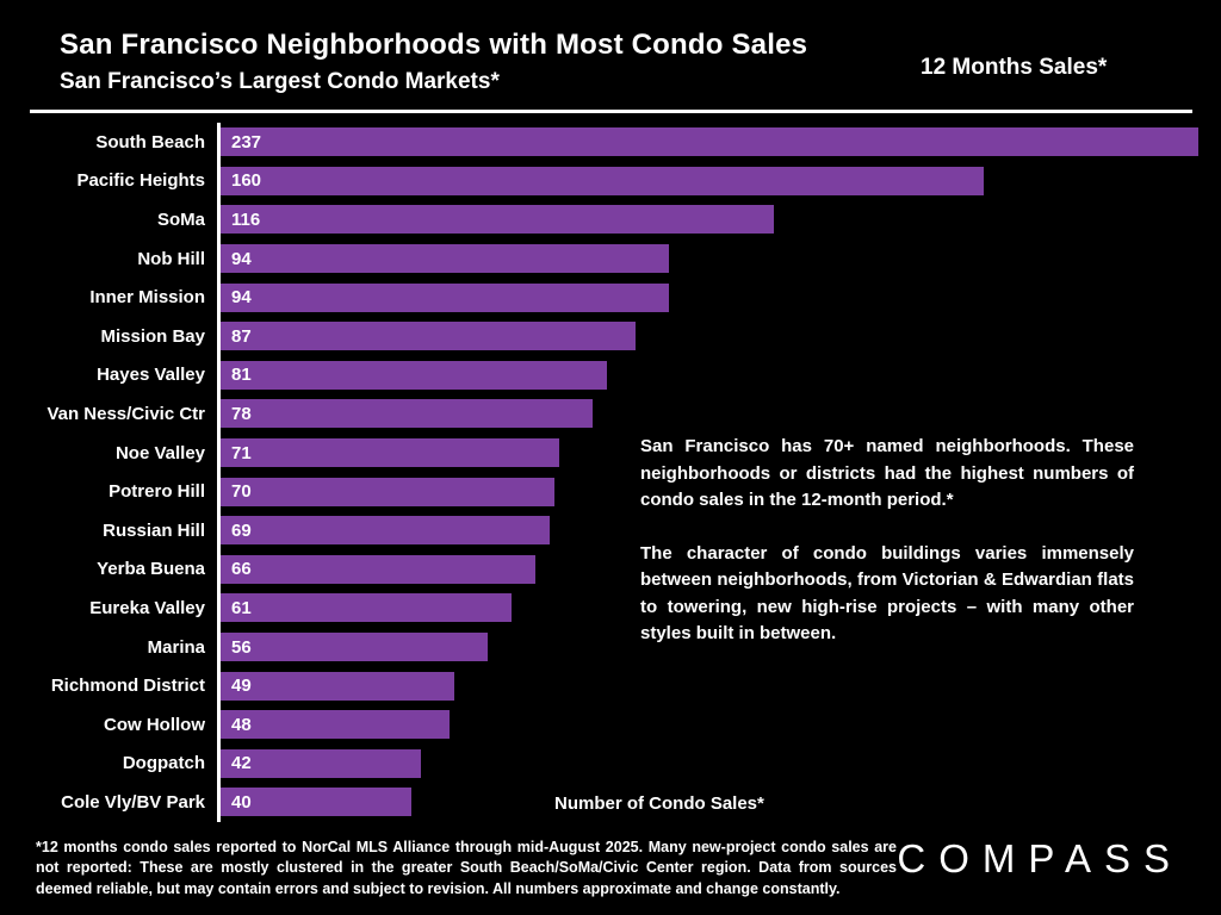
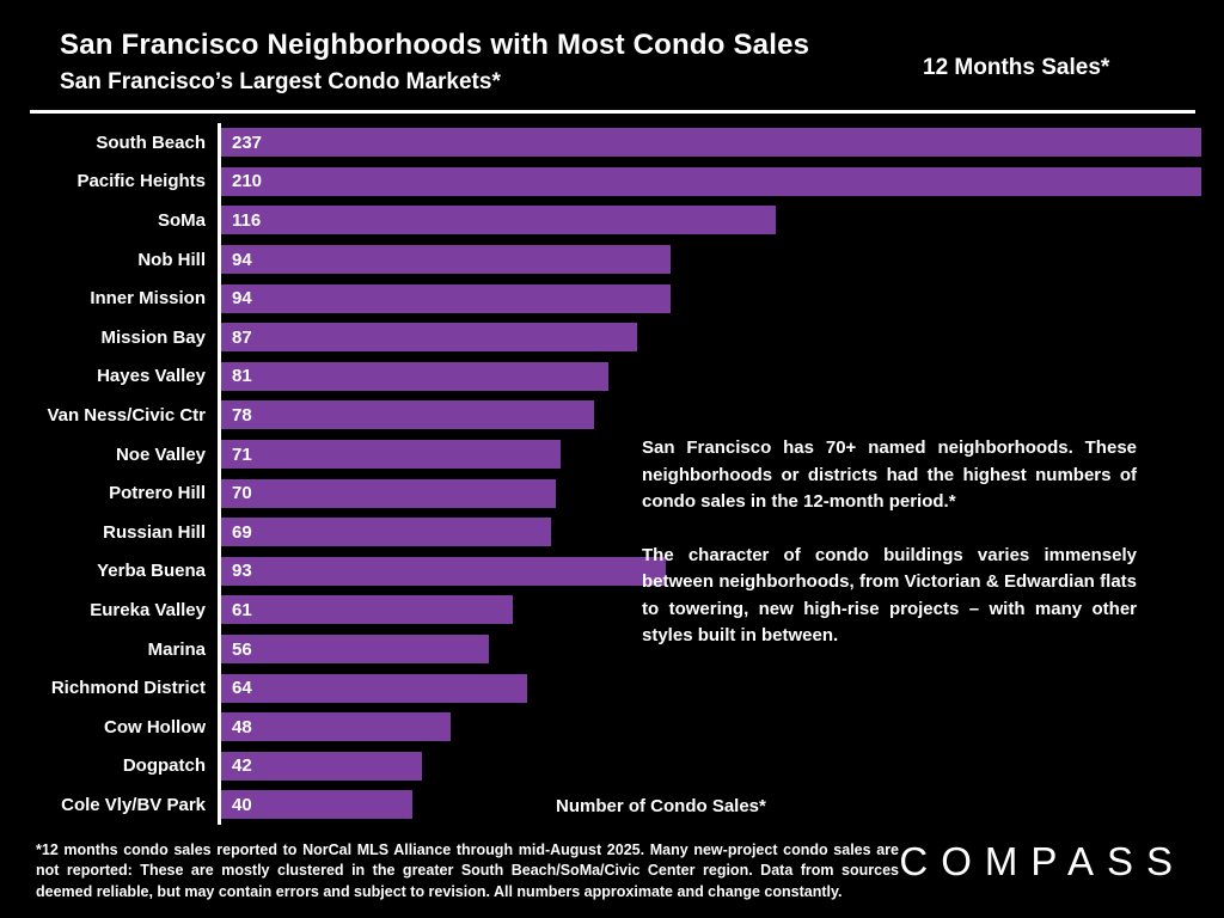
Pacific Heights: 160 -> 210
Yerba Buena: 66 -> 93
Richmond District: 49 -> 64
